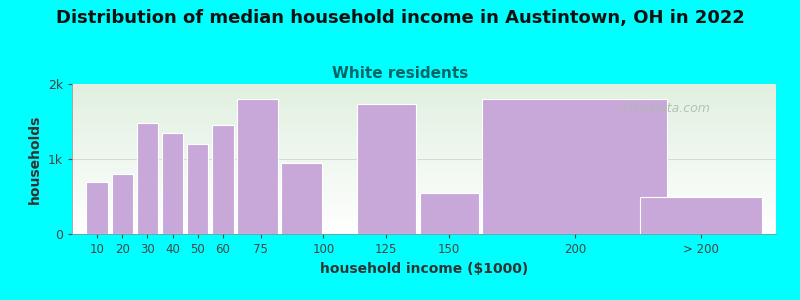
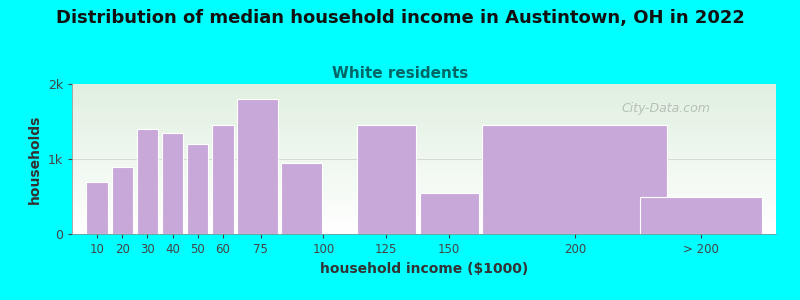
20: 0.80k -> 0.90k
30: 1.48k -> 1.40k
125: 1.74k -> 1.45k
200: 1.80k -> 1.45k
